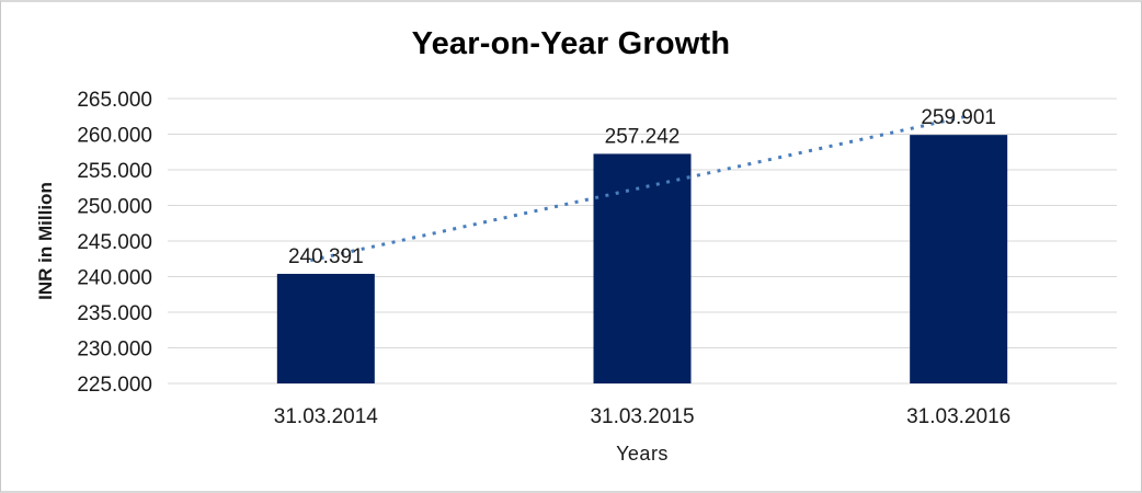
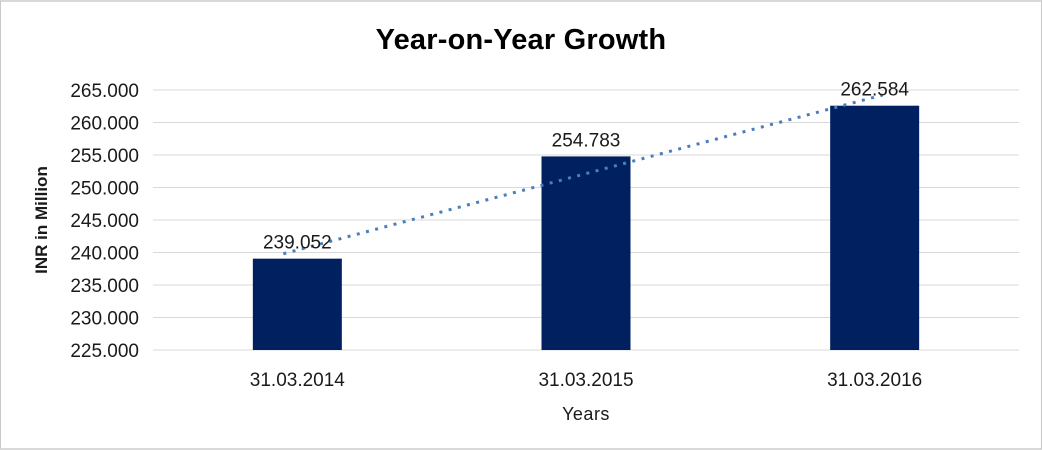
31.03.2014: 240.391 -> 239.052
31.03.2015: 257.242 -> 254.783
31.03.2016: 259.901 -> 262.584
